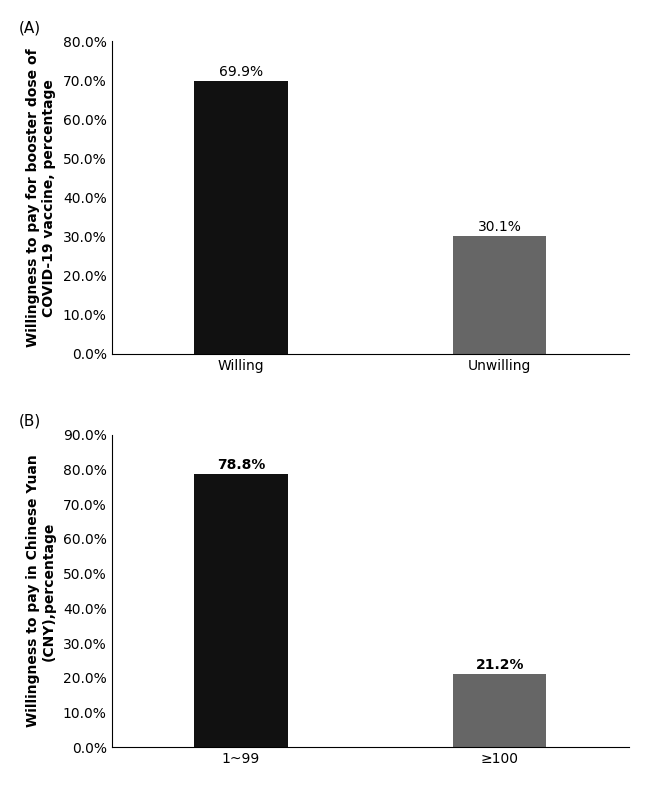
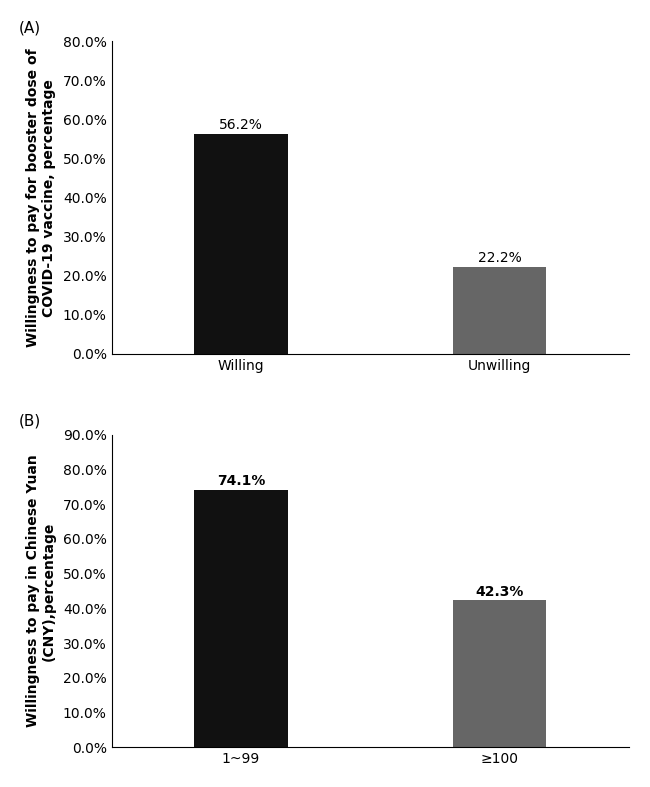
Willing: 69.9% -> 56.2%
Unwilling: 30.1% -> 22.2%
1~99: 78.8% -> 74.1%
≥100: 21.2% -> 42.3%
